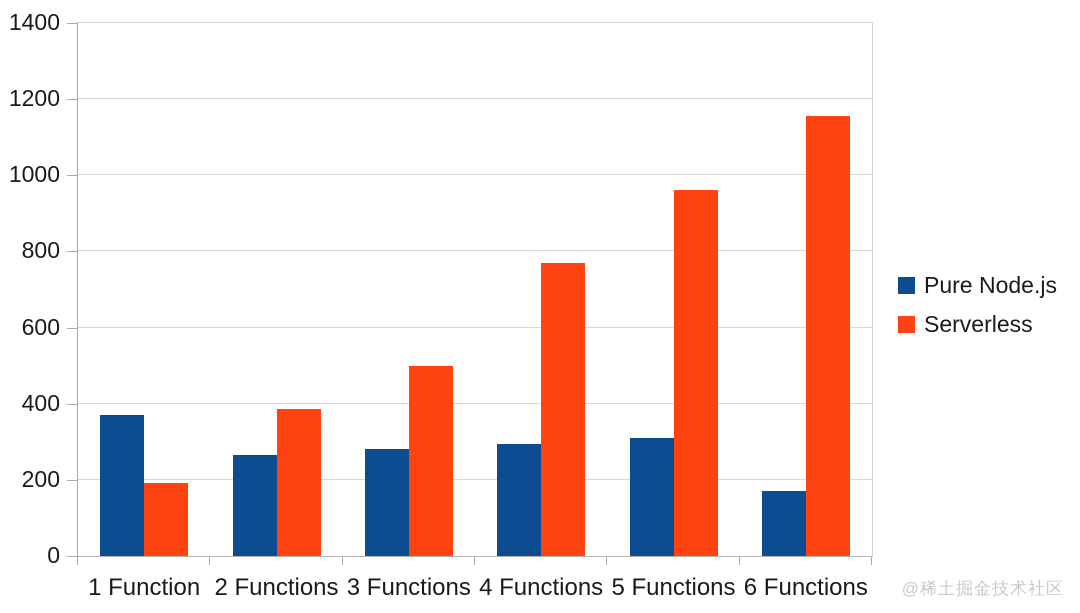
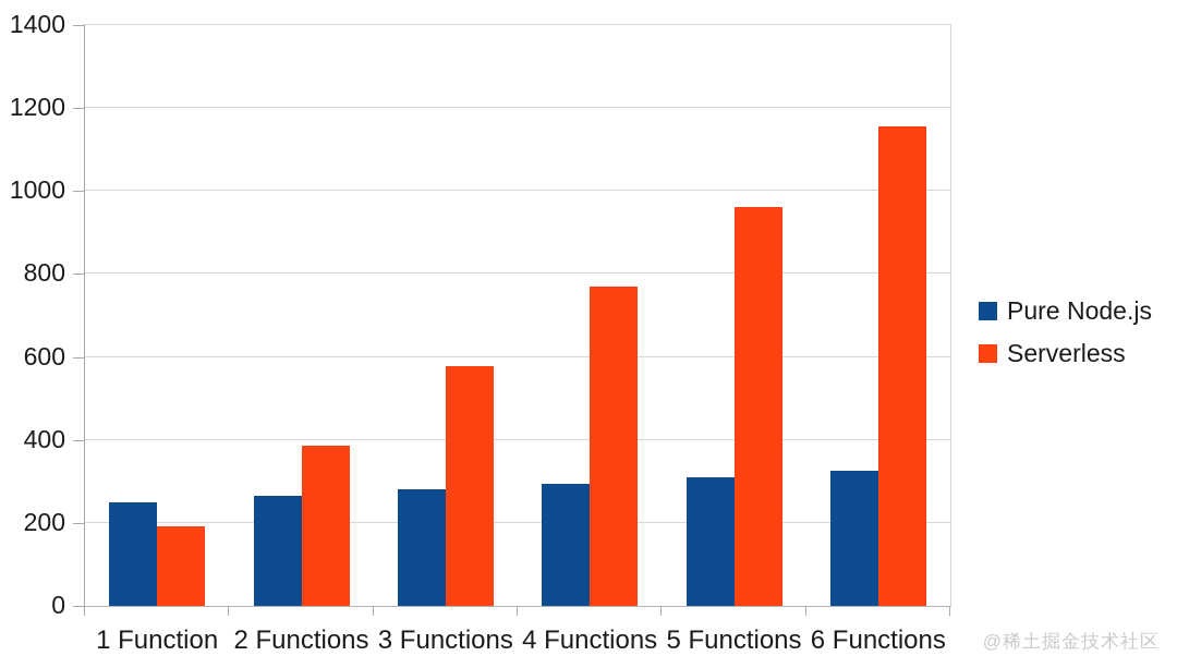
Pure Node.js/1 Function: 370 -> 250
Serverless/3 Functions: 500 -> 580
Pure Node.js/6 Functions: 170 -> 320
